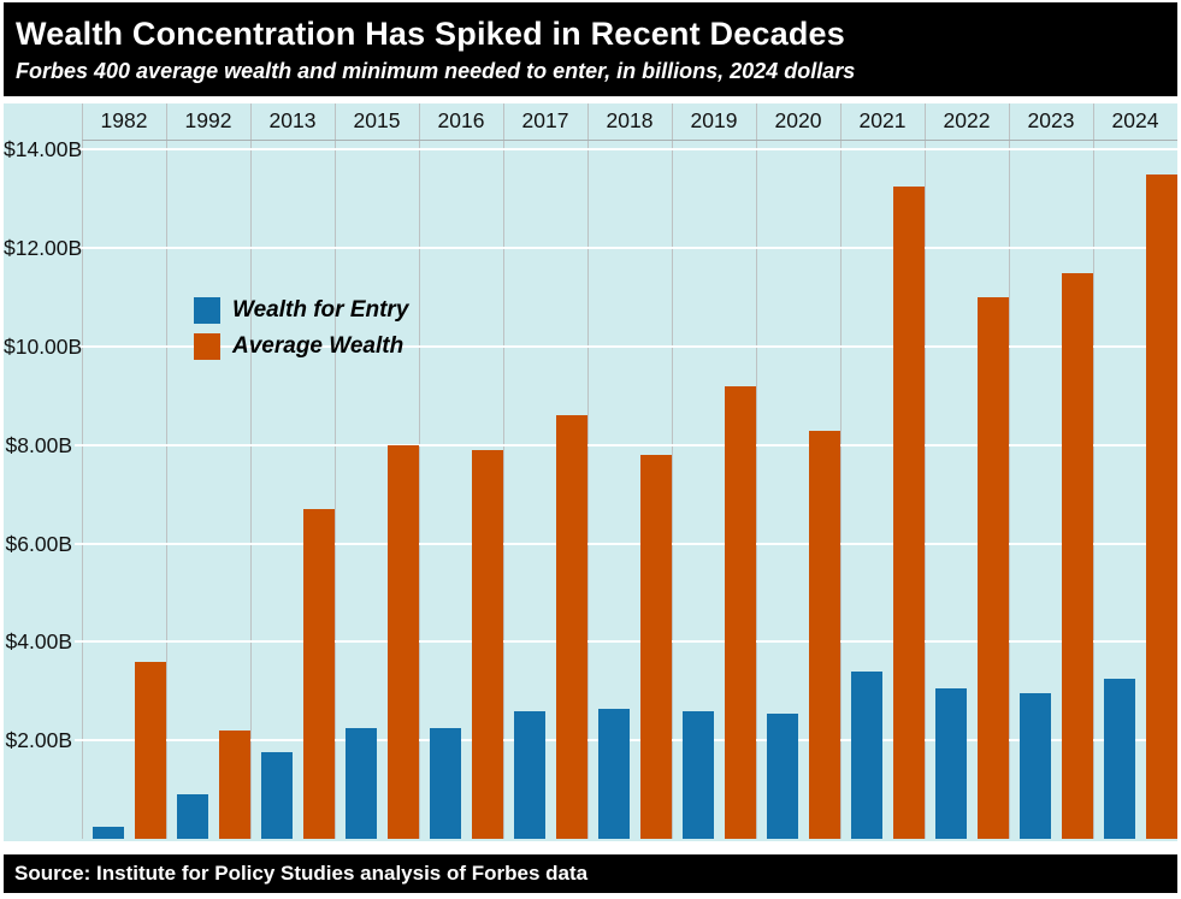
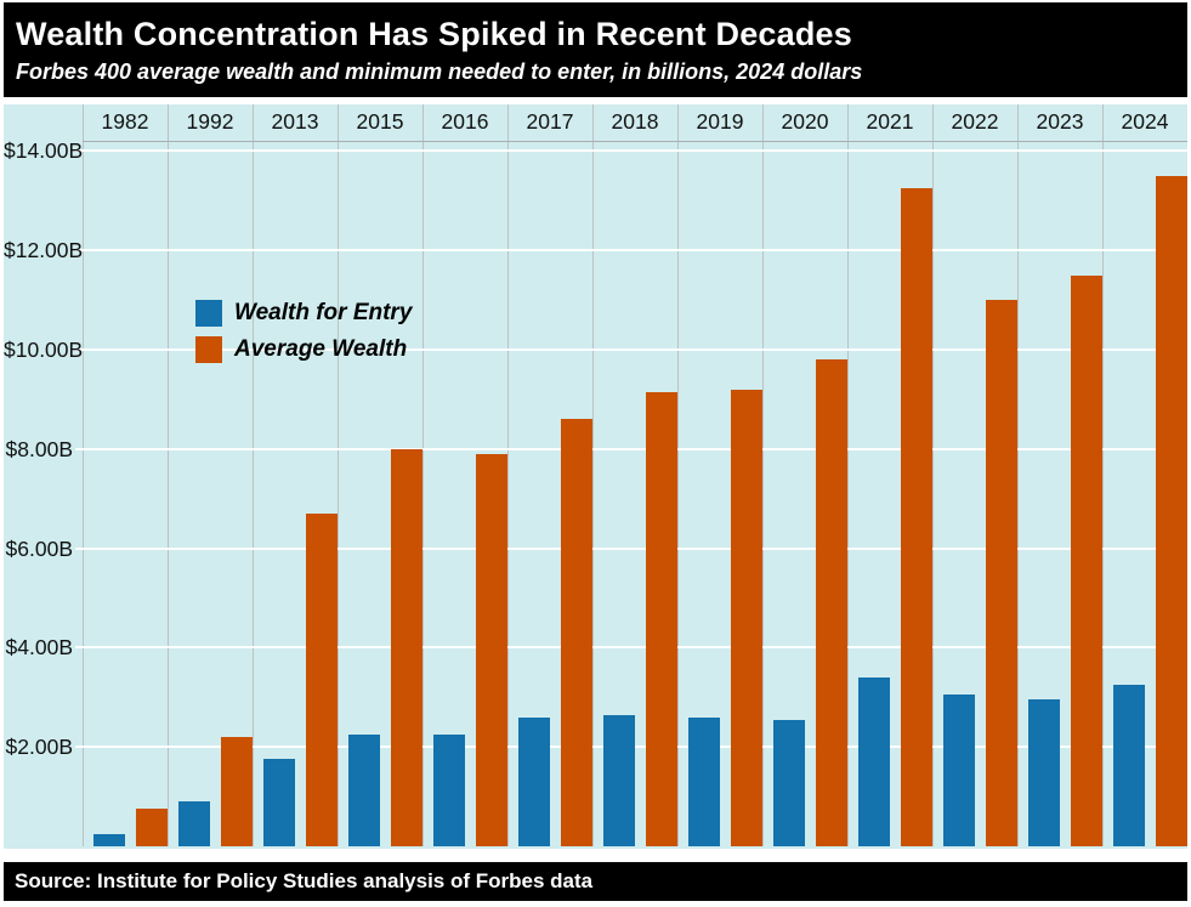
Average Wealth/1982: $3.6B -> $0.8B
Average Wealth/2018: $7.8B -> $9.2B
Average Wealth/2020: $8.3B -> $9.8B
